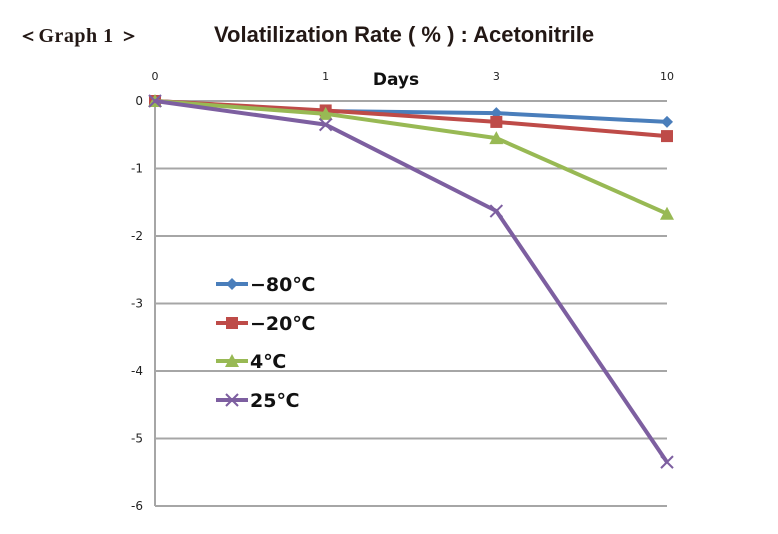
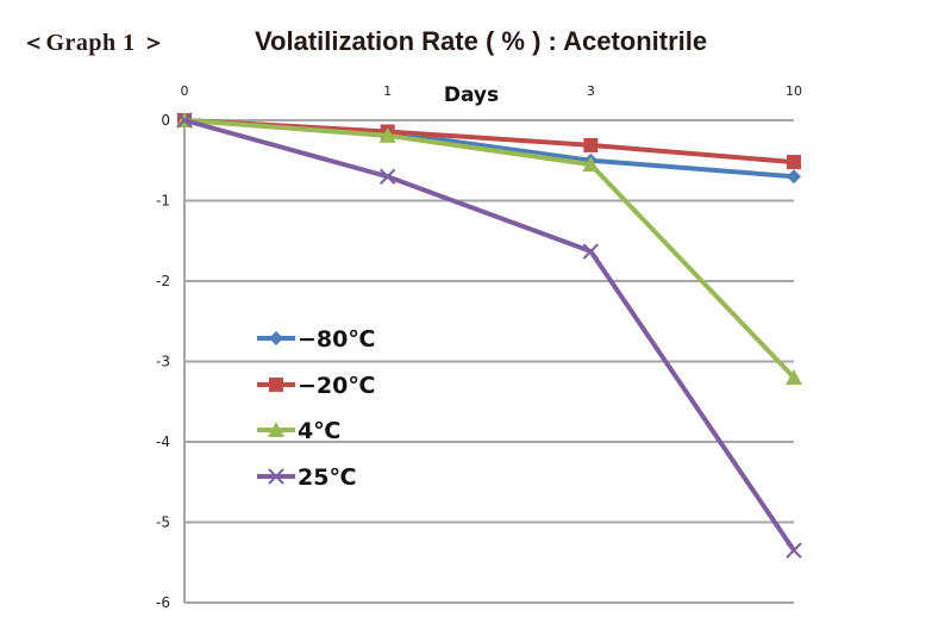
25℃/1: -0.3 -> -0.7
−80℃/3: -0.2 -> -0.5
−80℃/10: -0.3 -> -0.7
4℃/10: -1.7 -> -3.2
